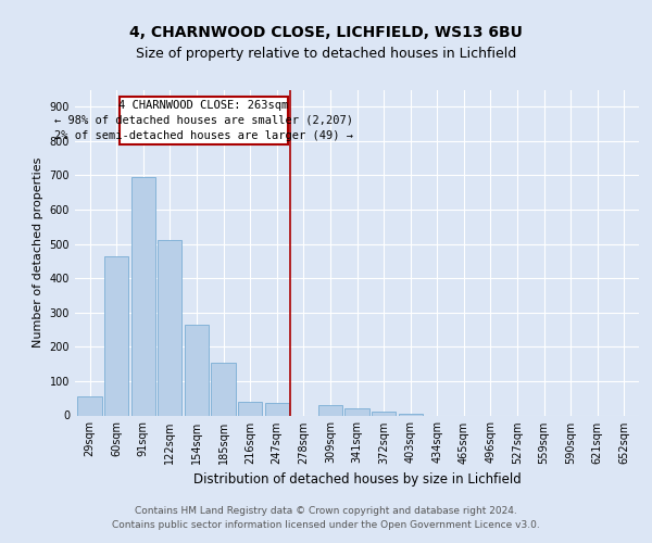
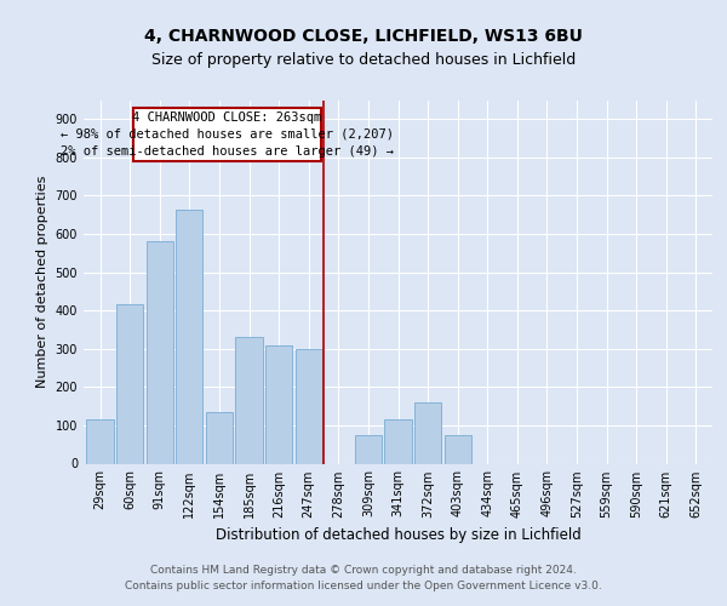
29sqm: 55 -> 115
60sqm: 463 -> 415
91sqm: 695 -> 580
122sqm: 510 -> 665
154sqm: 265 -> 135
185sqm: 155 -> 330
216sqm: 40 -> 310
247sqm: 35 -> 300
309sqm: 30 -> 75
341sqm: 20 -> 115
372sqm: 10 -> 160
403sqm: 5 -> 75
